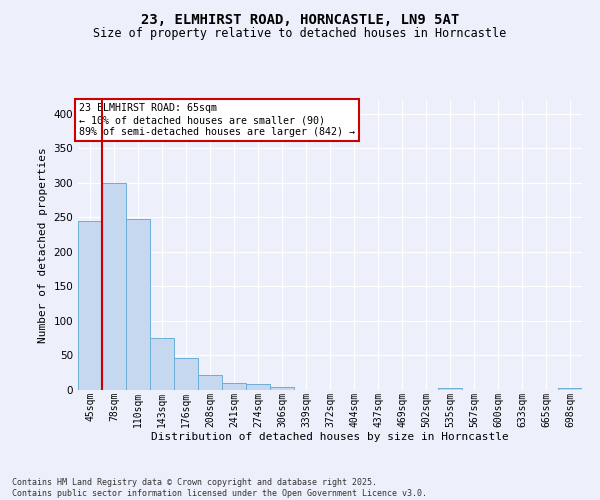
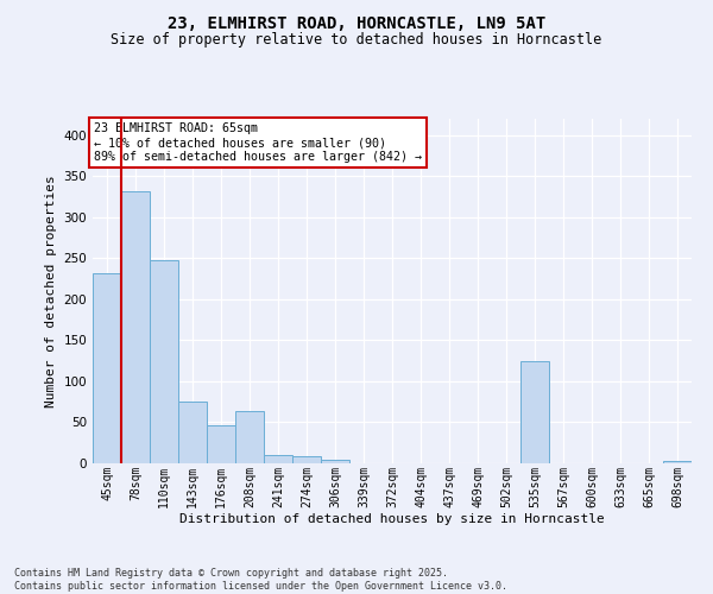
45sqm: 245 -> 232
78sqm: 300 -> 332
208sqm: 22 -> 64
535sqm: 3 -> 124
